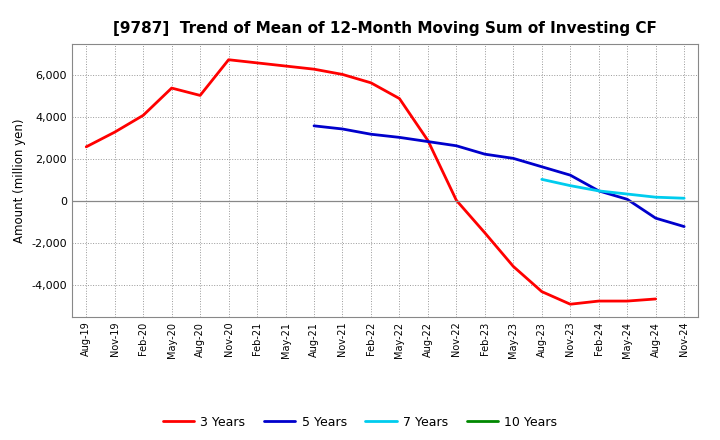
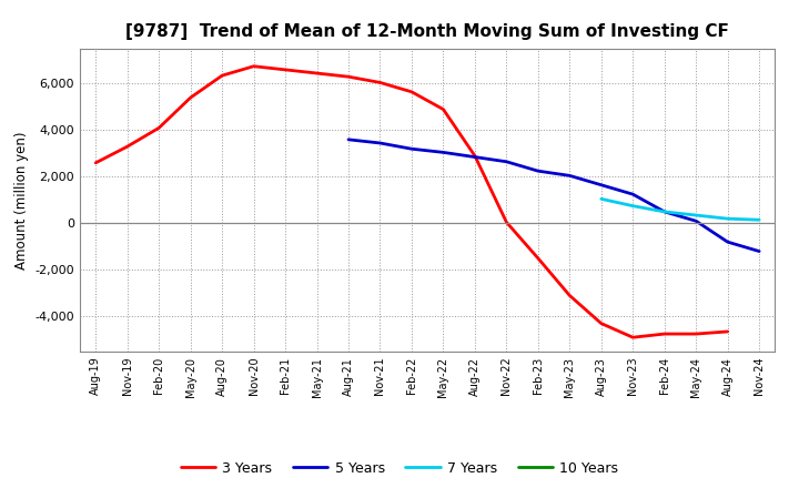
3 Years/Aug-20: 5,050 -> 6,350
